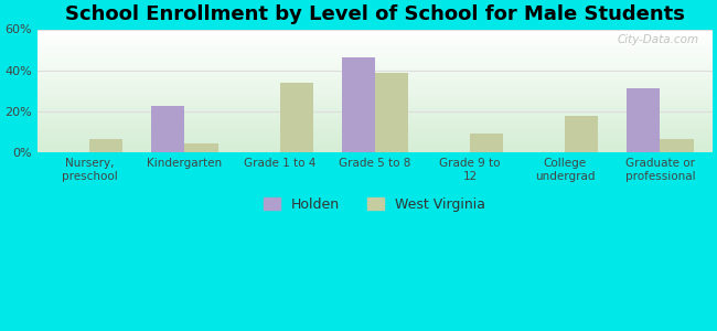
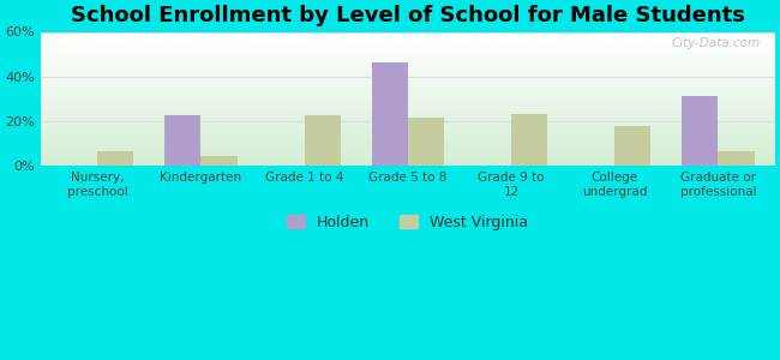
West Virginia/Grade 1 to 4: 34% -> 22%
West Virginia/Grade 5 to 8: 39% -> 22%
West Virginia/Grade 9 to 12: 9% -> 23%
